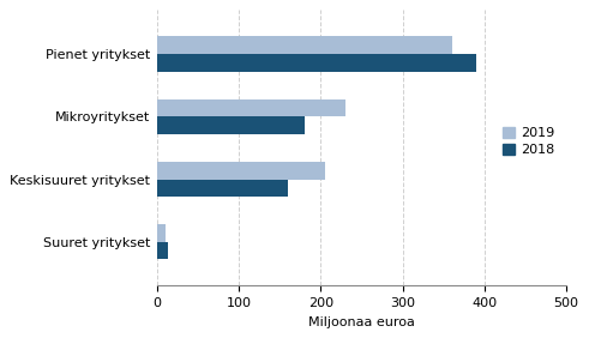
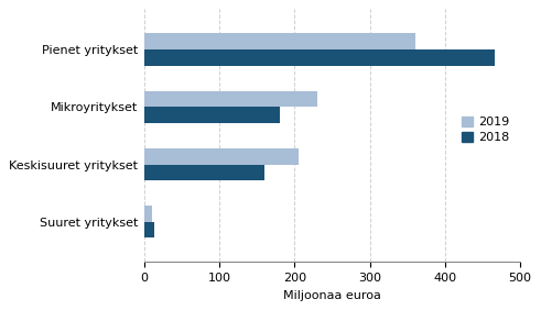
2018/Pienet yritykset: 390 -> 466
